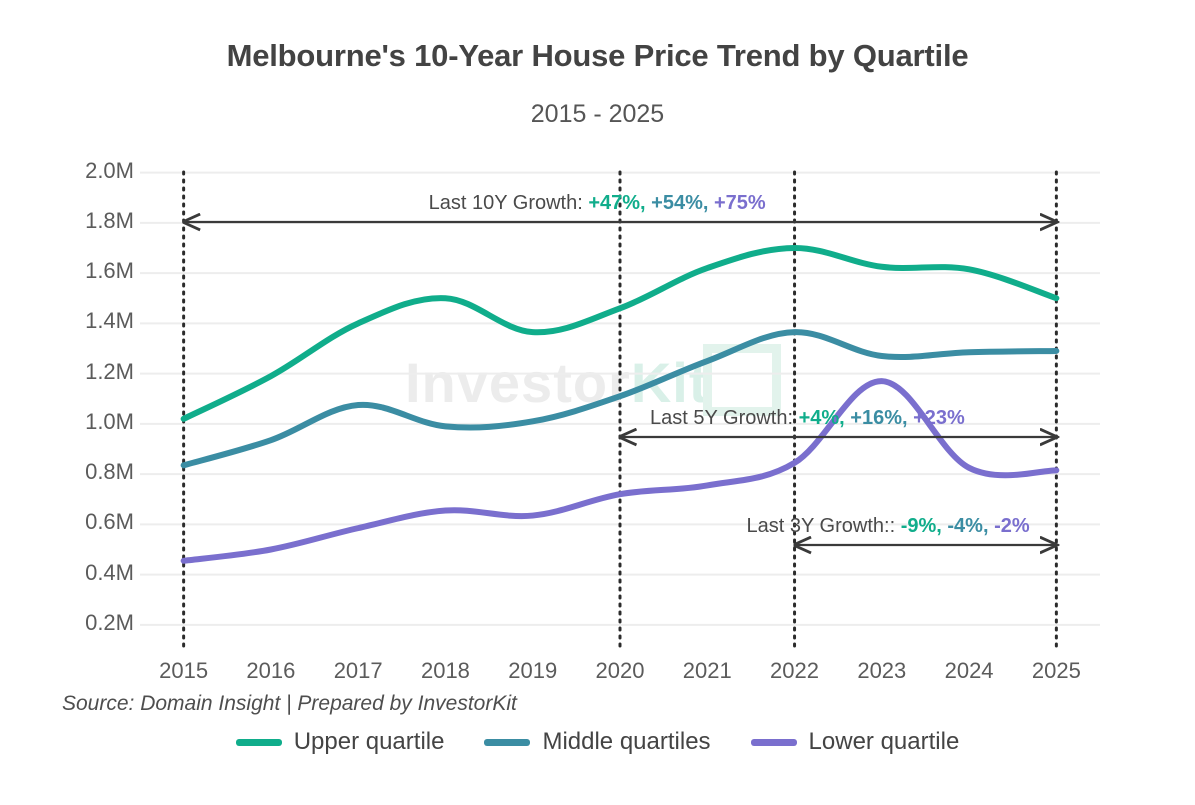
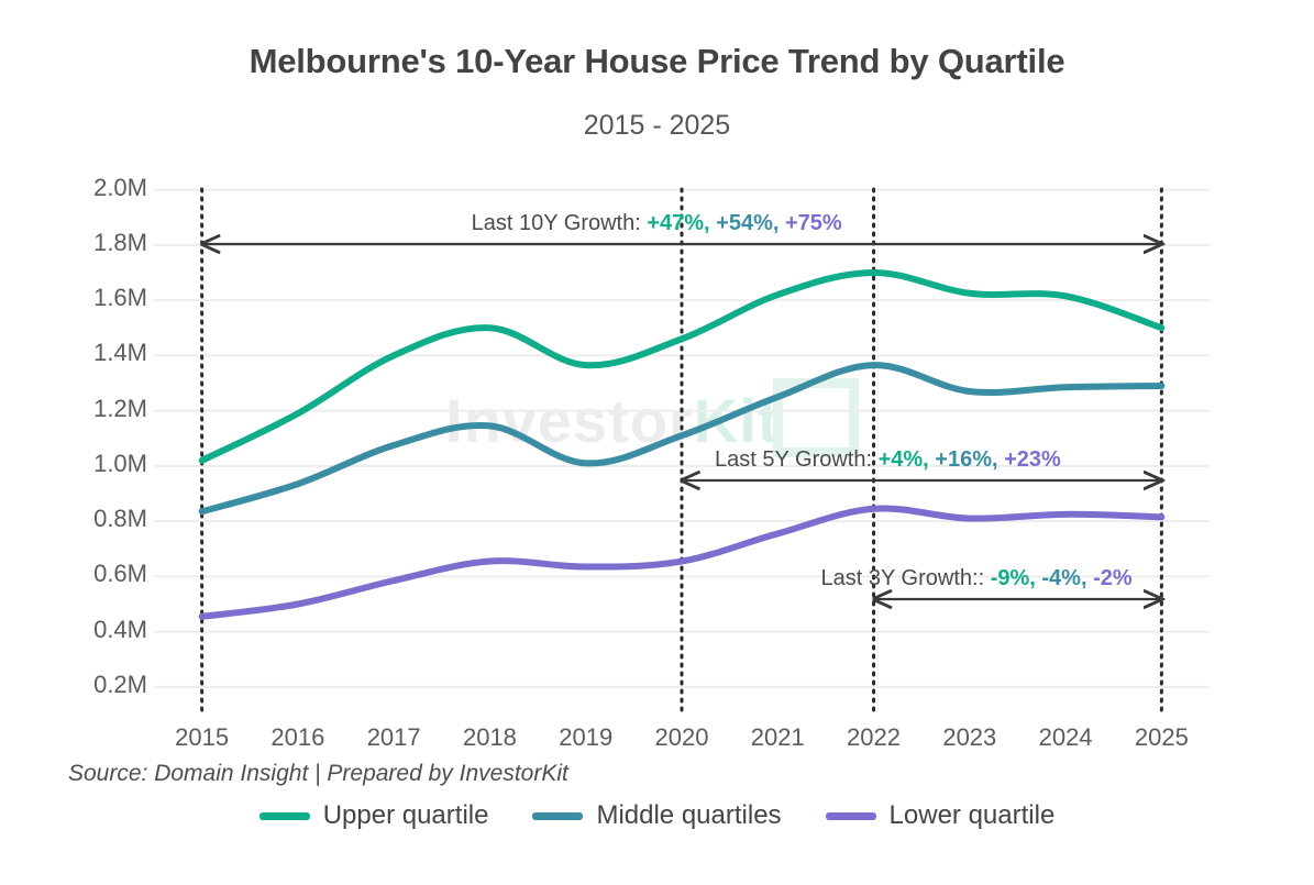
Middle quartiles/2018: 0.99M -> 1.15M
Lower quartile/2020: 0.72M -> 0.66M
Lower quartile/2023: 1.17M -> 0.81M
